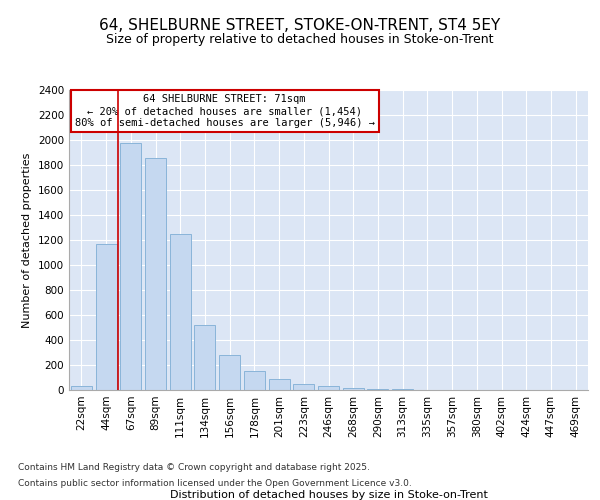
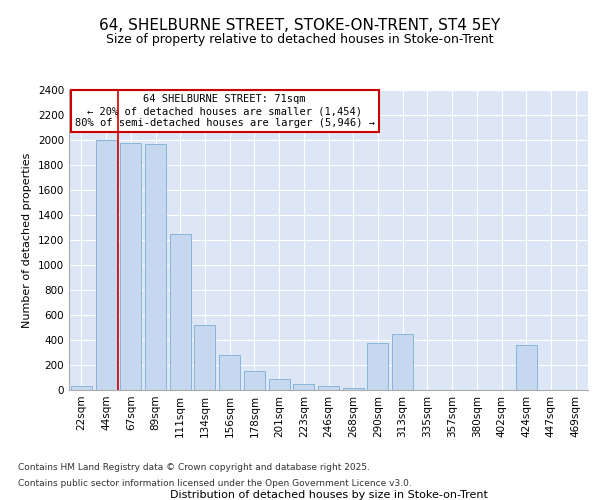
44sqm: 1170 -> 2000
89sqm: 1860 -> 1970
290sqm: 10 -> 380
313sqm: 0 -> 450
424sqm: 0 -> 360
